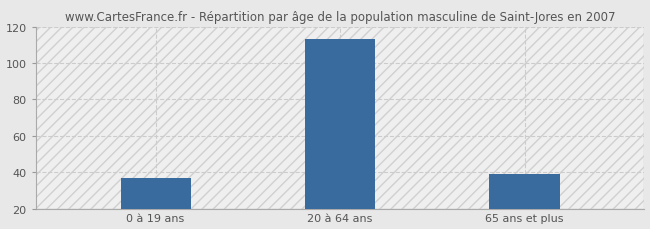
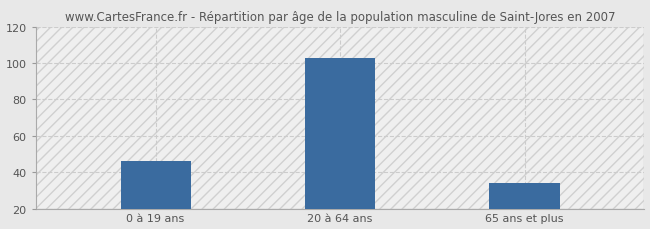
0 à 19 ans: 37 -> 46
20 à 64 ans: 113 -> 103
65 ans et plus: 39 -> 34
